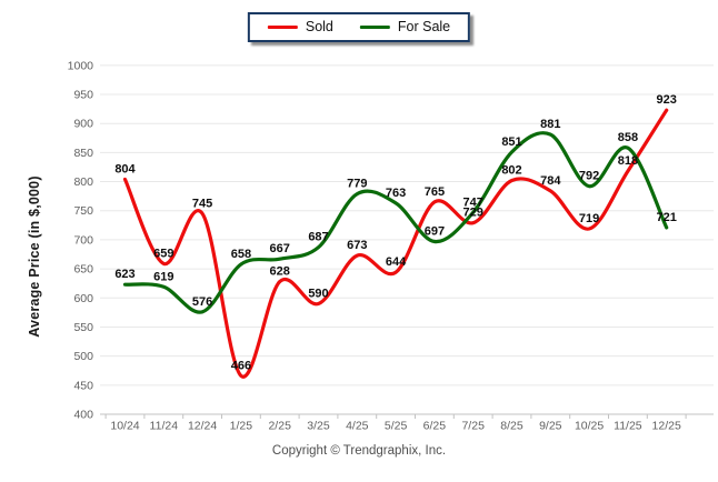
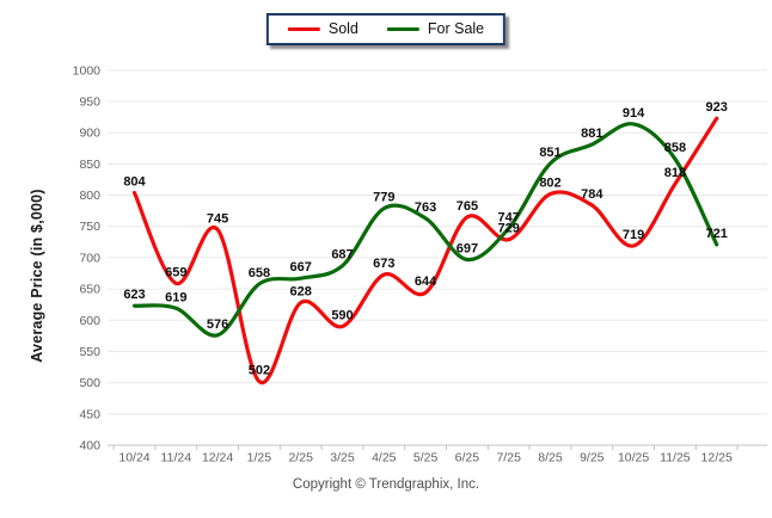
Sold/1/25: 466 -> 502
For Sale/10/25: 792 -> 914
